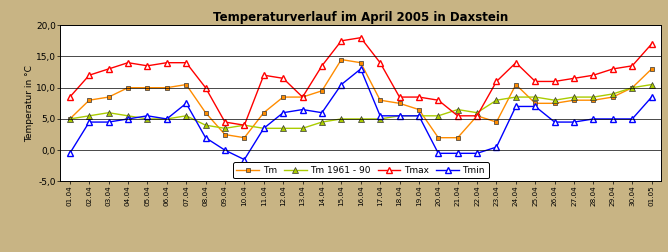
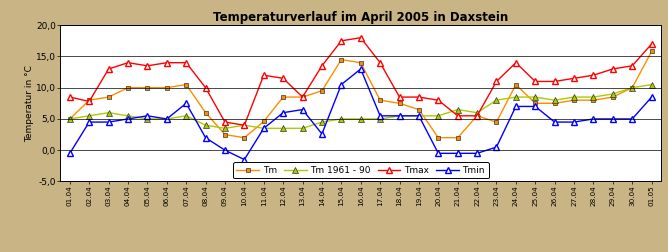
Tmax/02.04: 12,0 -> 7,8
Tm/11.04: 6,0 -> 4,6
Tmin/14.04: 6,0 -> 2,6
Tm/01.05: 13,0 -> 15,8
